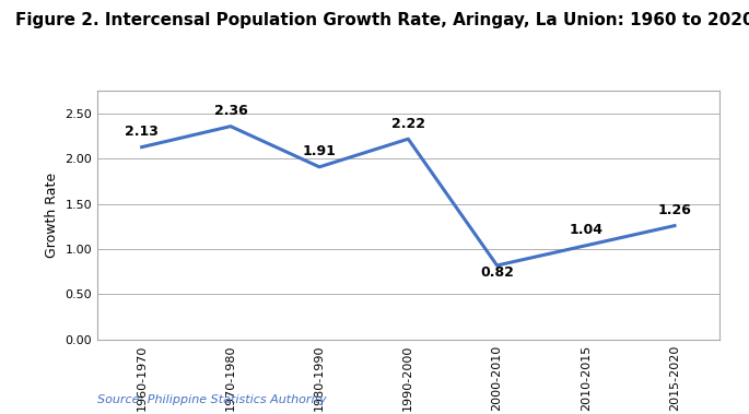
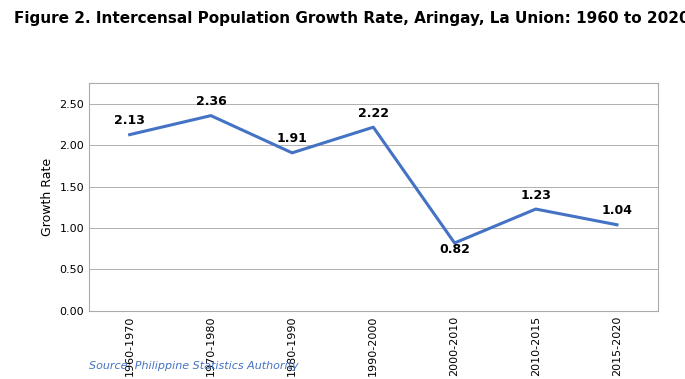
2010-2015: 1.04 -> 1.23
2015-2020: 1.26 -> 1.04
